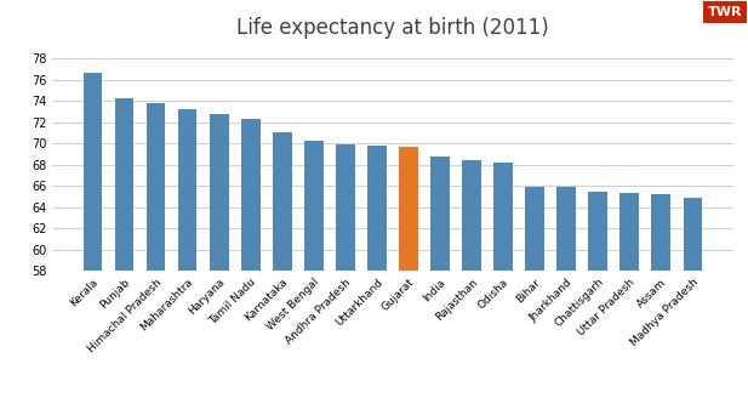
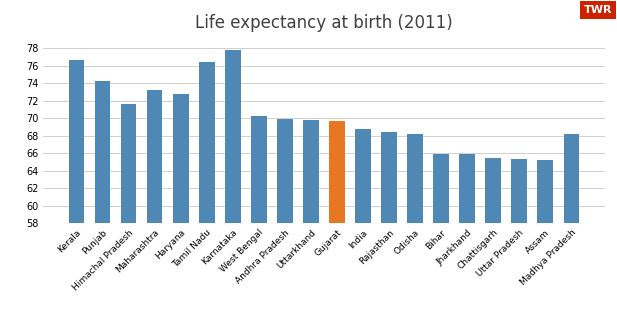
Himachal Pradesh: 73.8 -> 71.6
Tamil Nadu: 72.3 -> 76.4
Karnataka: 71.0 -> 77.8
Madhya Pradesh: 64.9 -> 68.2
